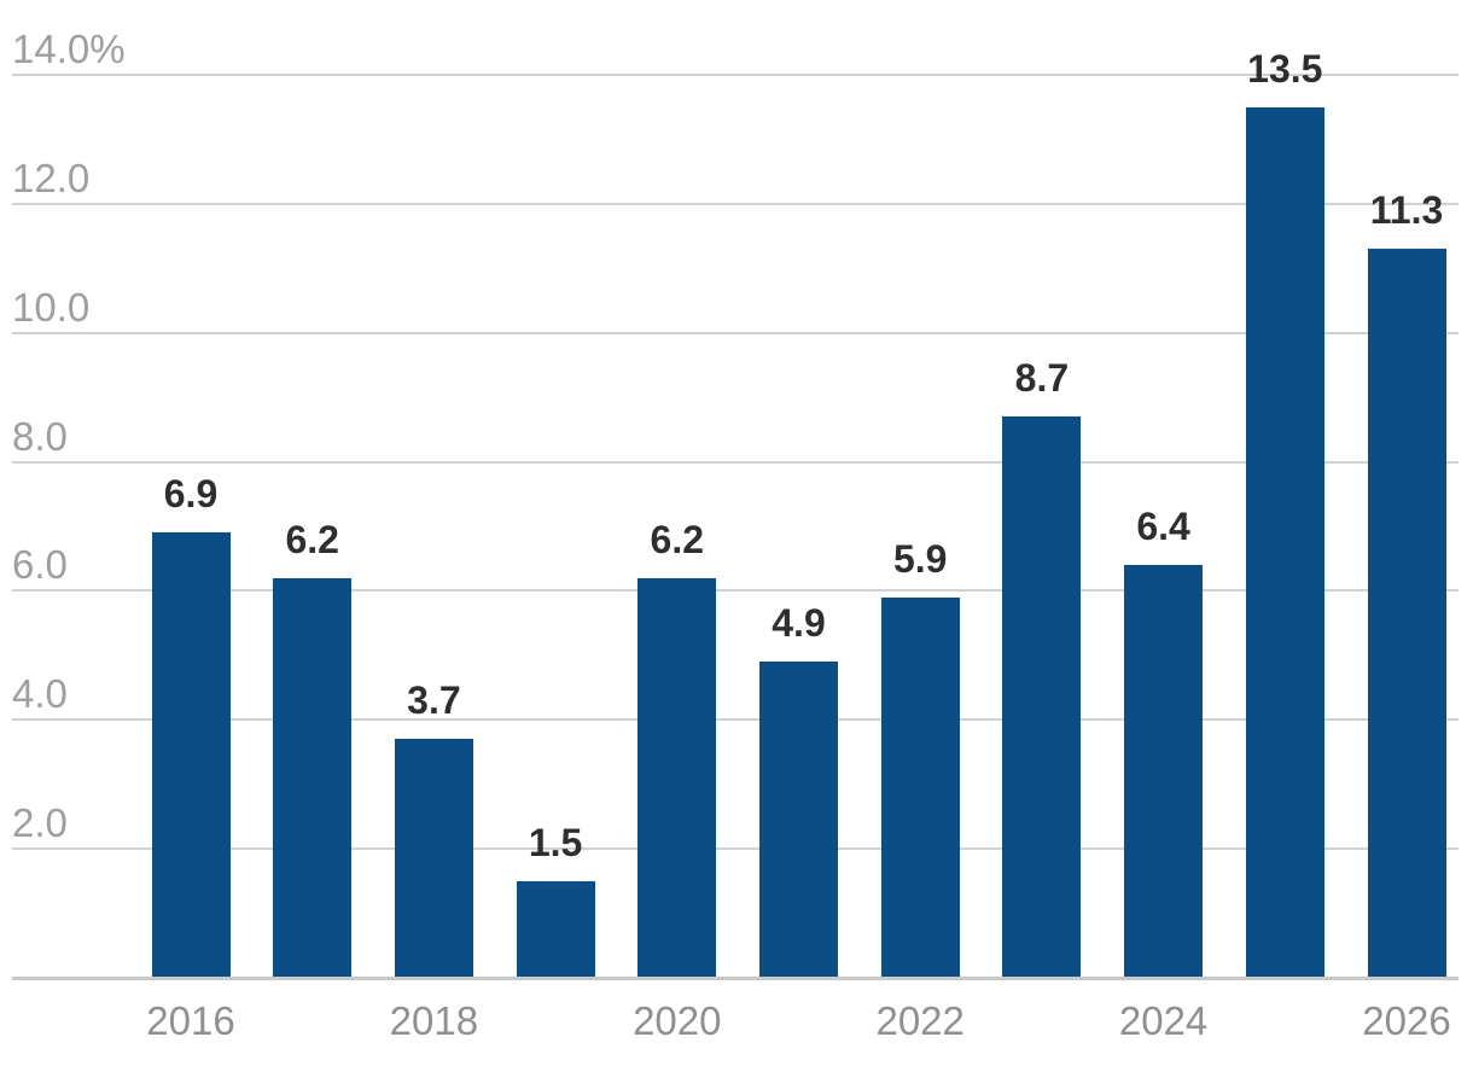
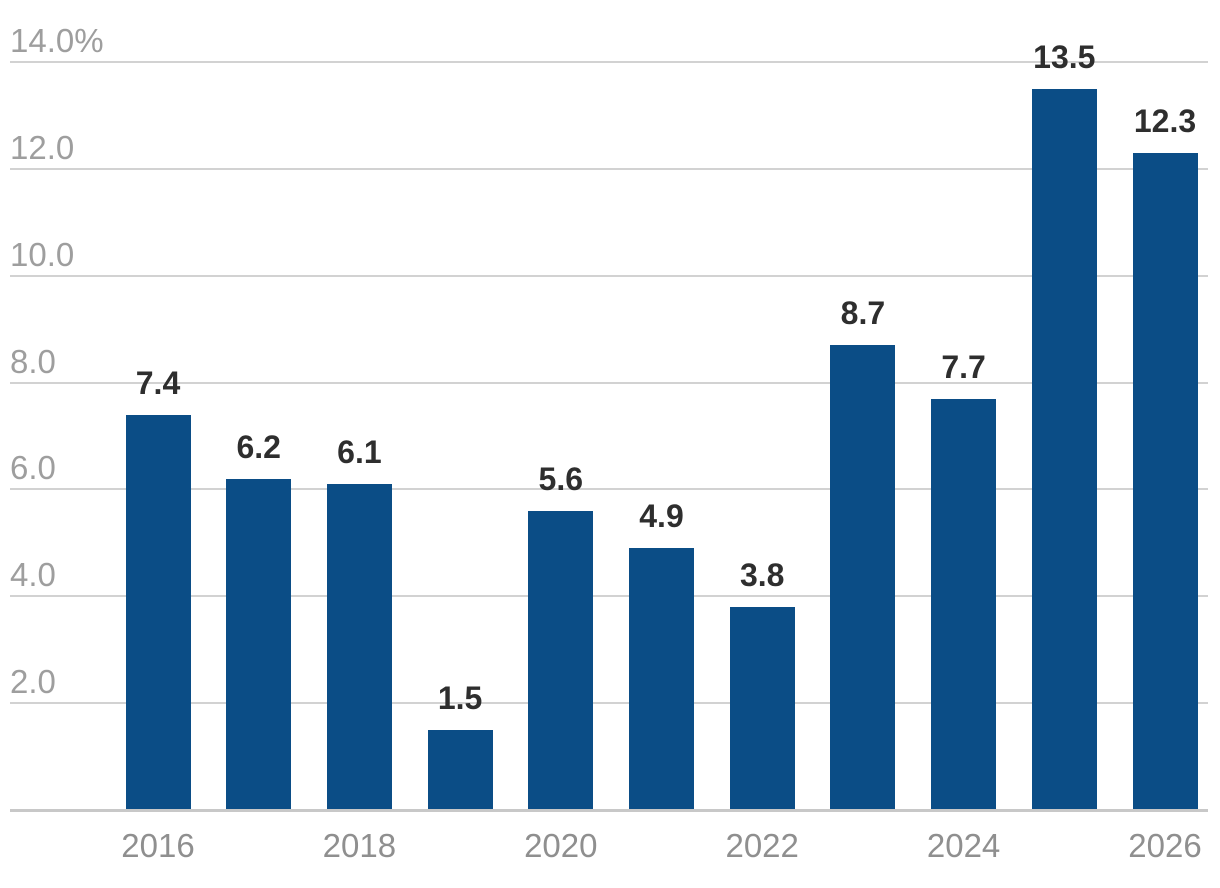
2016: 6.9 -> 7.4
2018: 3.7 -> 6.1
2020: 6.2 -> 5.6
2022: 5.9 -> 3.8
2024: 6.4 -> 7.7
2026: 11.3 -> 12.3
